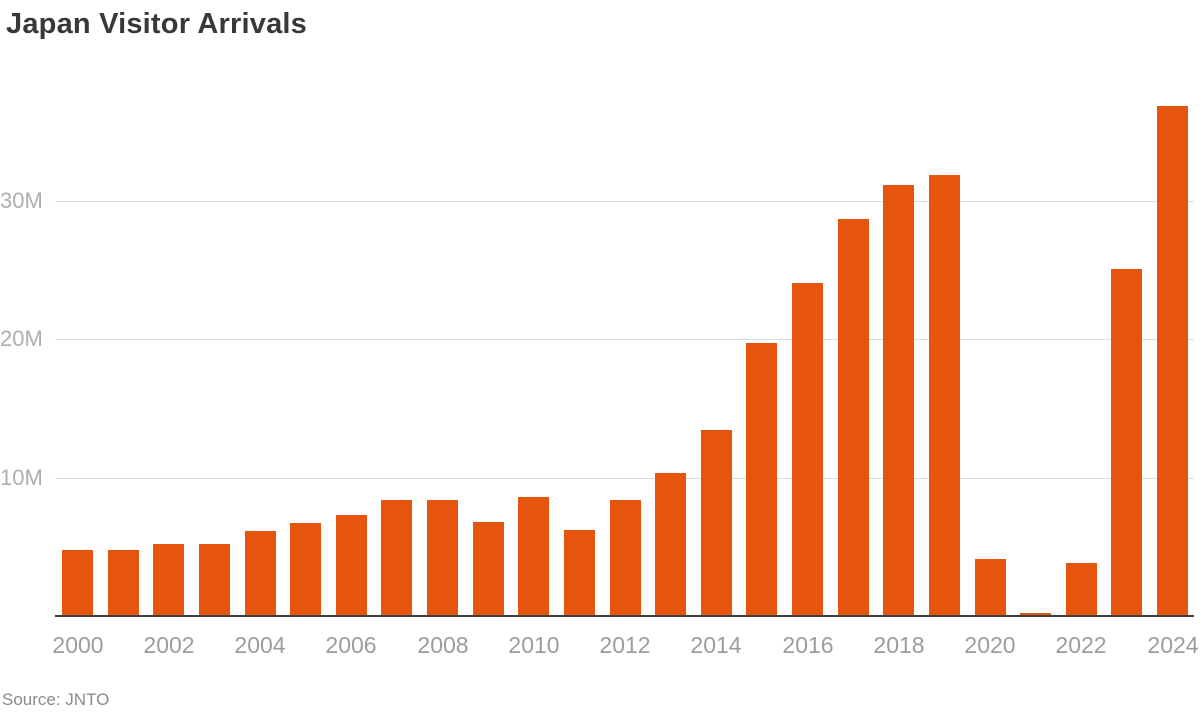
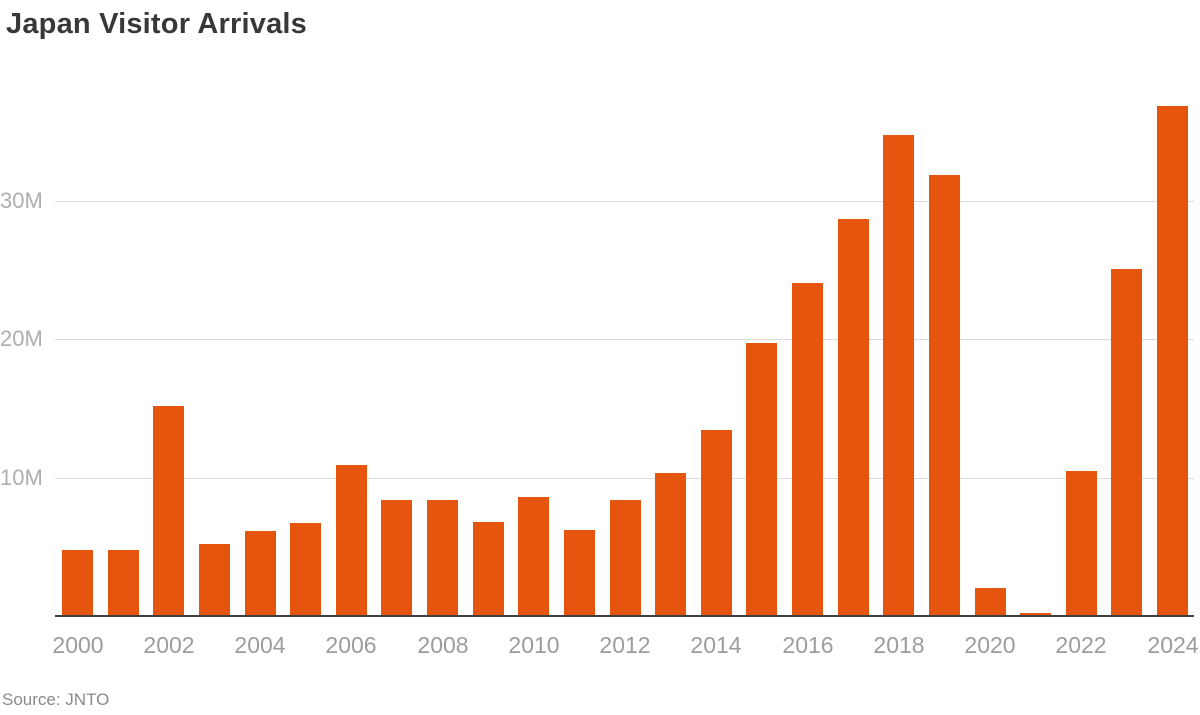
2002: 5.2M -> 15.2M
2006: 7.3M -> 10.9M
2018: 31.2M -> 34.8M
2020: 4.1M -> 2.0M
2022: 3.8M -> 10.5M
